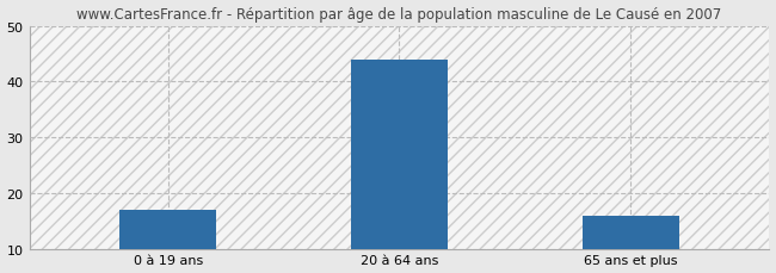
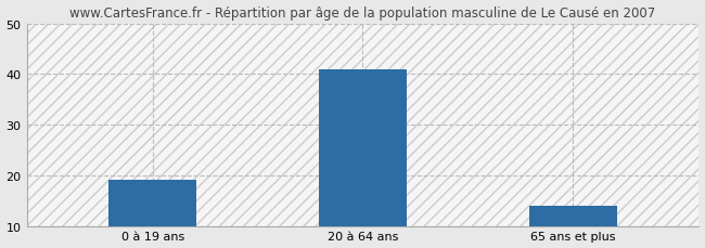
0 à 19 ans: 17 -> 19
20 à 64 ans: 44 -> 41
65 ans et plus: 16 -> 14
